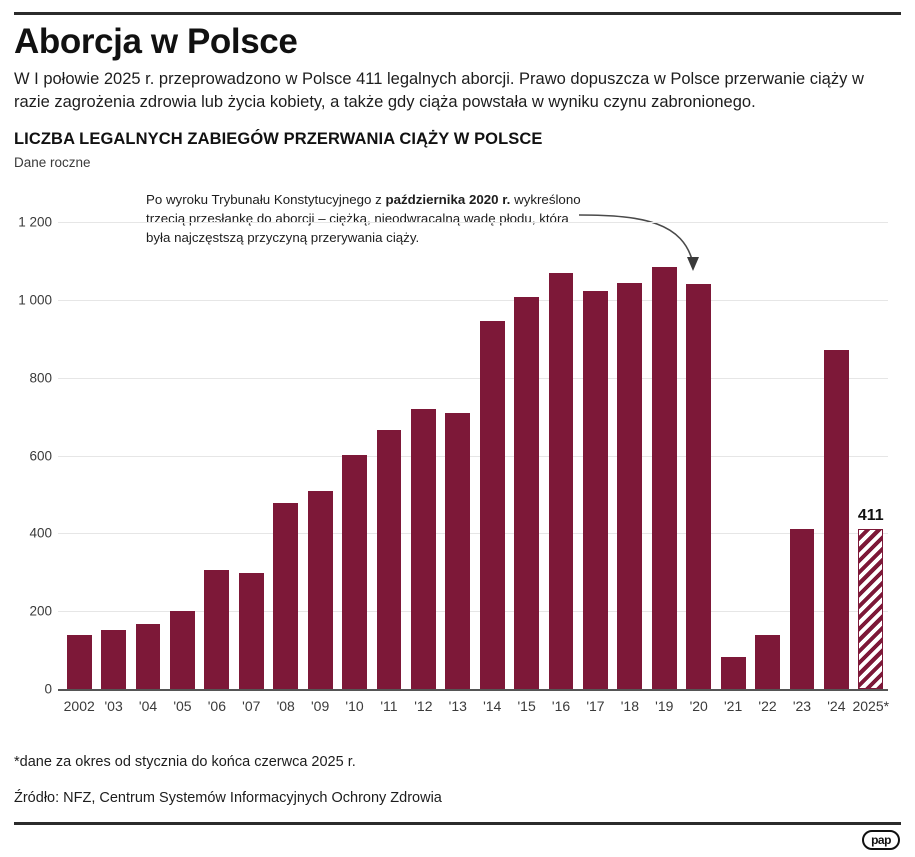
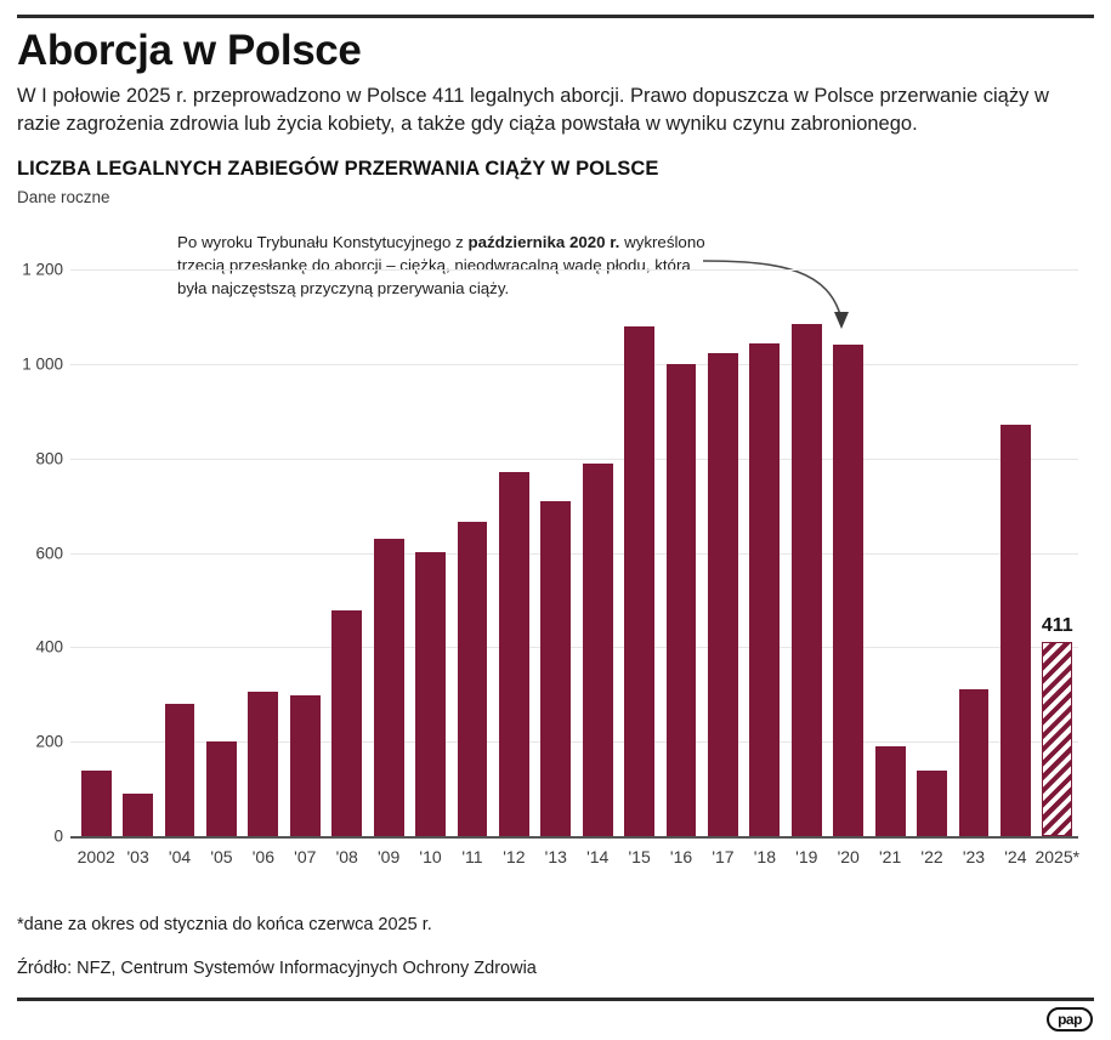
'03: 150 -> 90
'04: 170 -> 280
'09: 510 -> 630
'12: 720 -> 770
'14: 950 -> 790
'15: 1010 -> 1080
'16: 1070 -> 1000
'21: 80 -> 190
'23: 410 -> 310
